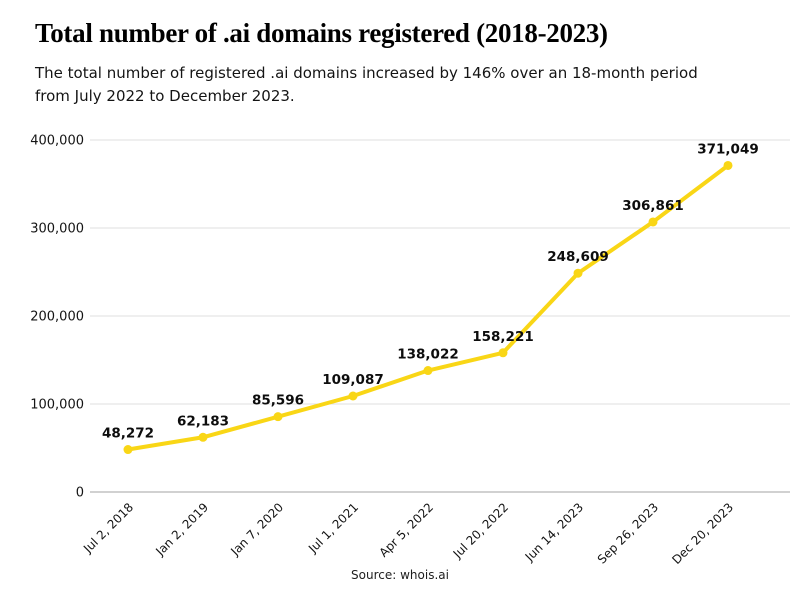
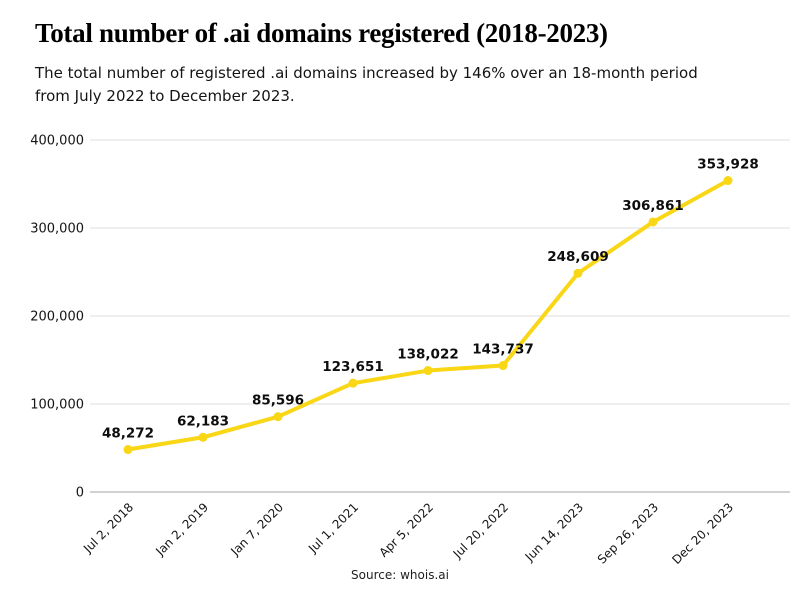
Jul 1, 2021: 109,087 -> 123,651
Jul 20, 2022: 158,221 -> 143,737
Dec 20, 2023: 371,049 -> 353,928
